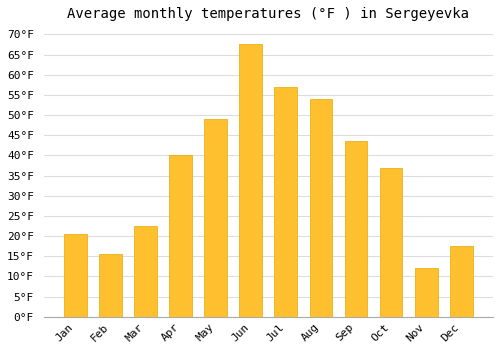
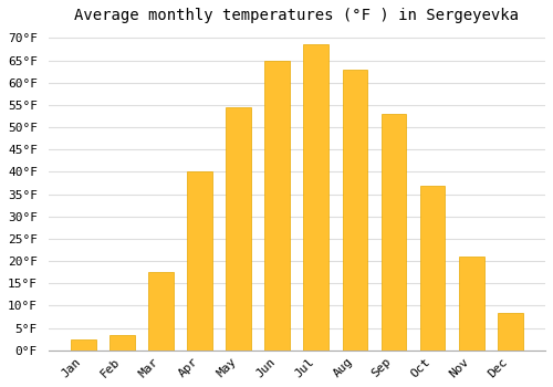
Jan: 20.5°F -> 2.5°F
Feb: 15.5°F -> 3.5°F
Mar: 22.5°F -> 17.5°F
May: 49.0°F -> 54.5°F
Jun: 67.5°F -> 65.0°F
Jul: 57.0°F -> 68.5°F
Aug: 54.0°F -> 63.0°F
Sep: 43.5°F -> 53.0°F
Nov: 12.0°F -> 21.0°F
Dec: 17.5°F -> 8.5°F
